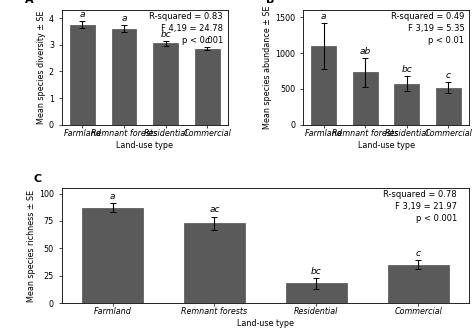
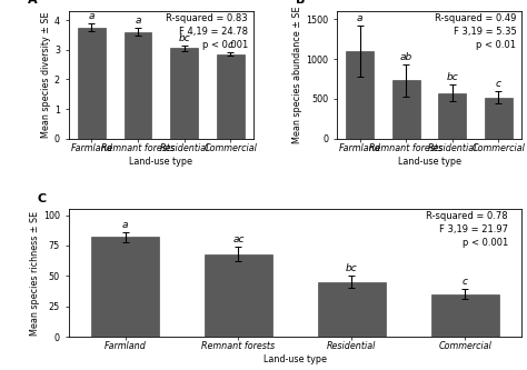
Farmland: 87 -> 82
Remnant forests: 73 -> 68
Residential: 18 -> 45
